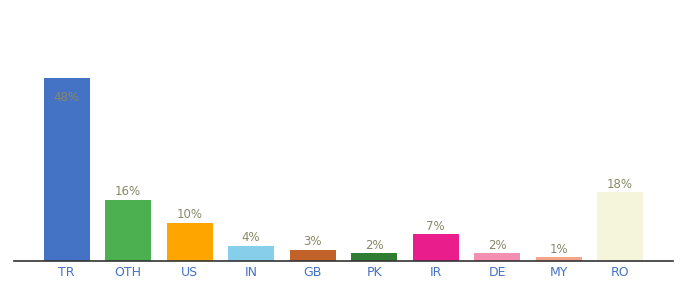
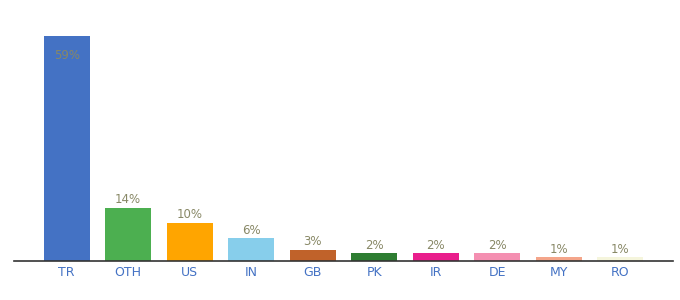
TR: 48% -> 59%
OTH: 16% -> 14%
IN: 4% -> 6%
IR: 7% -> 2%
RO: 18% -> 1%
